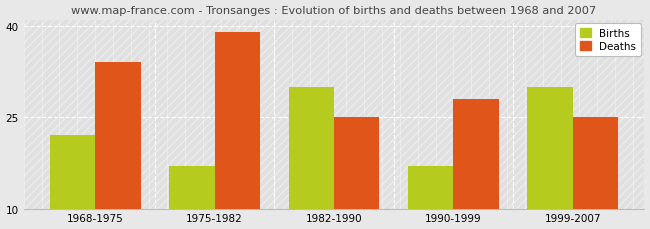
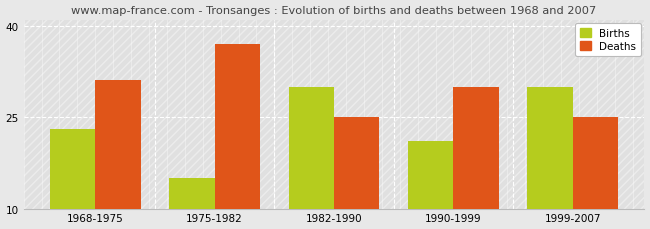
Births/1968-1975: 22 -> 23
Deaths/1968-1975: 34 -> 31
Births/1975-1982: 17 -> 15
Deaths/1975-1982: 39 -> 37
Births/1990-1999: 17 -> 21
Deaths/1990-1999: 28 -> 30
